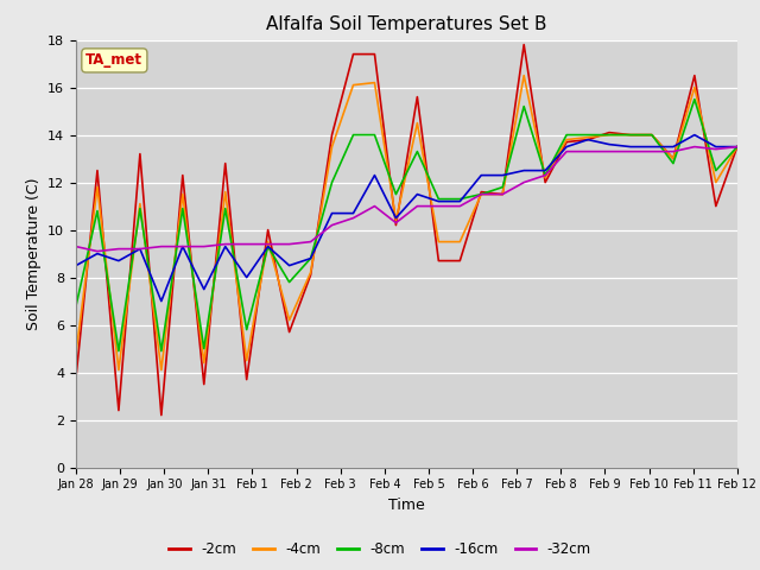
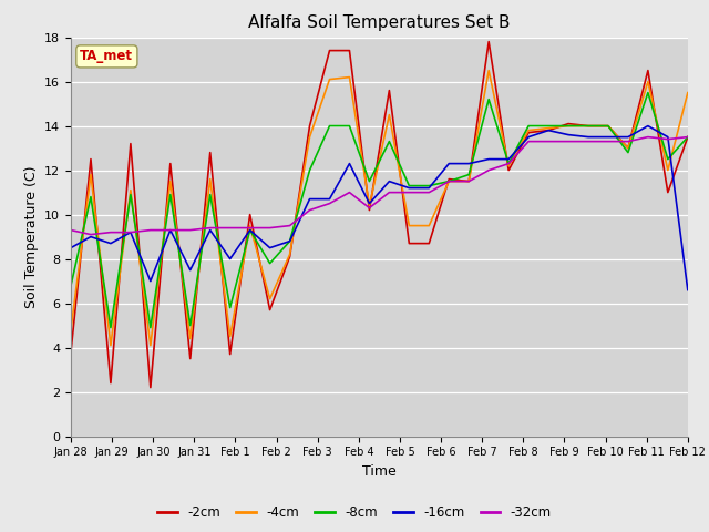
-4cm/Feb 12: 13.5 -> 15.5
-16cm/Feb 12: 13.5 -> 6.6
